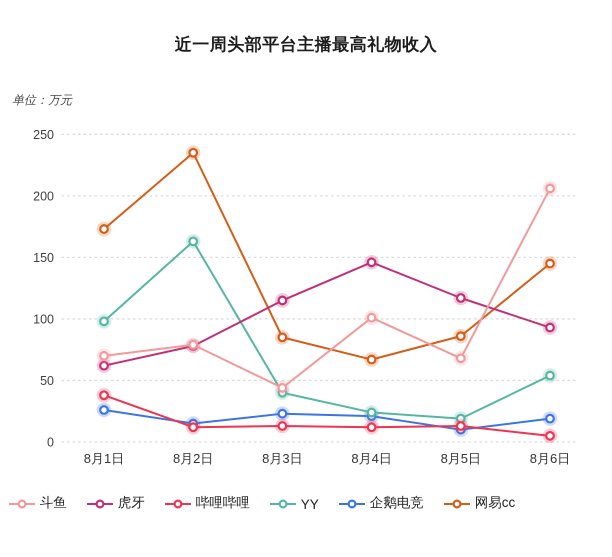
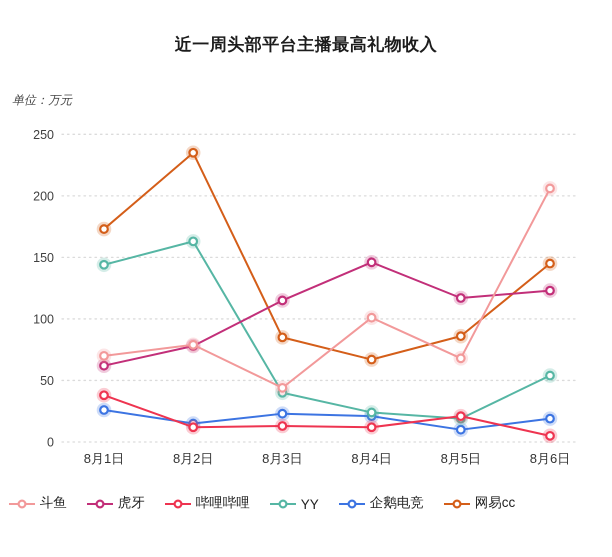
YY/8月1日: 98 -> 144
哔哩哔哩/8月5日: 13 -> 21
虎牙/8月6日: 93 -> 123
